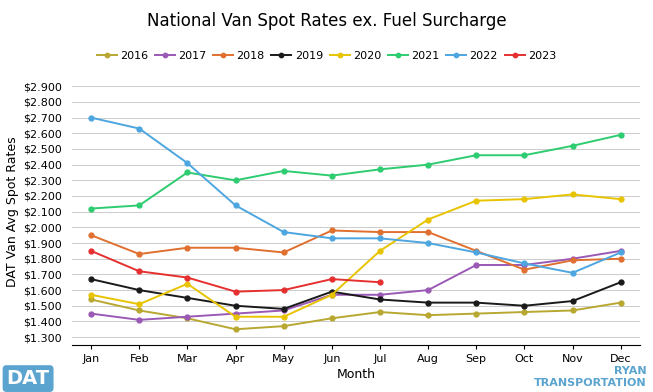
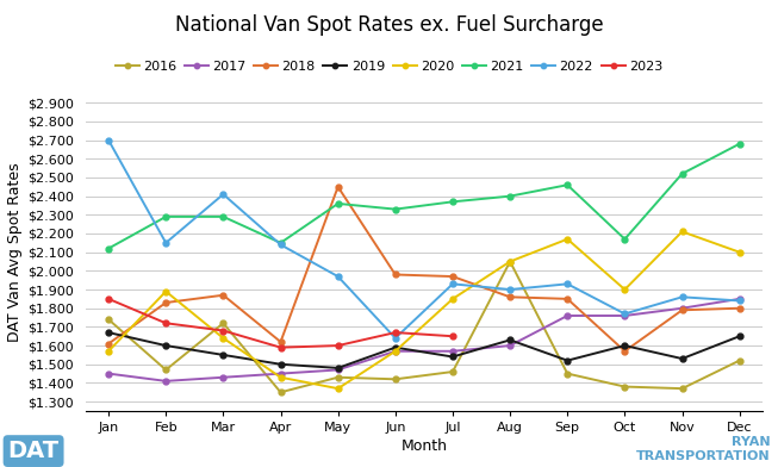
2016/Jan: $1.54 -> $1.74
2018/Jan: $1.95 -> $1.61
2020/Feb: $1.51 -> $1.89
2021/Feb: $2.14 -> $2.29
2022/Feb: $2.63 -> $2.15
2016/Mar: $1.42 -> $1.72
2021/Mar: $2.35 -> $2.29
2018/Apr: $1.87 -> $1.62
2021/Apr: $2.30 -> $2.15
2016/May: $1.37 -> $1.43
2018/May: $1.84 -> $2.45
2020/May: $1.43 -> $1.37
2022/Jun: $1.93 -> $1.64
2016/Aug: $1.44 -> $2.05
2018/Aug: $1.97 -> $1.86
2019/Aug: $1.52 -> $1.63
2022/Sep: $1.84 -> $1.93
2016/Oct: $1.46 -> $1.38
2018/Oct: $1.73 -> $1.57
2019/Oct: $1.50 -> $1.60
2020/Oct: $2.18 -> $1.90
2021/Oct: $2.46 -> $2.17
2016/Nov: $1.47 -> $1.37
2022/Nov: $1.71 -> $1.86
2020/Dec: $2.18 -> $2.10
2021/Dec: $2.59 -> $2.68
